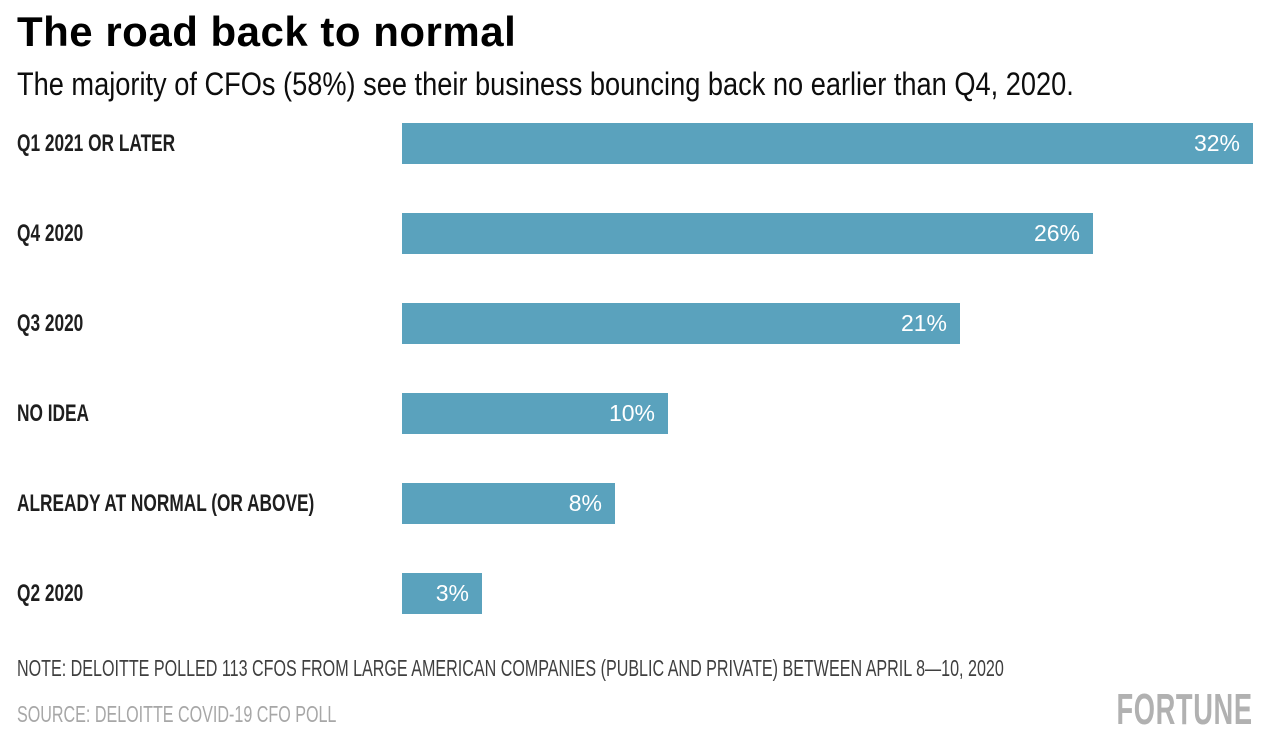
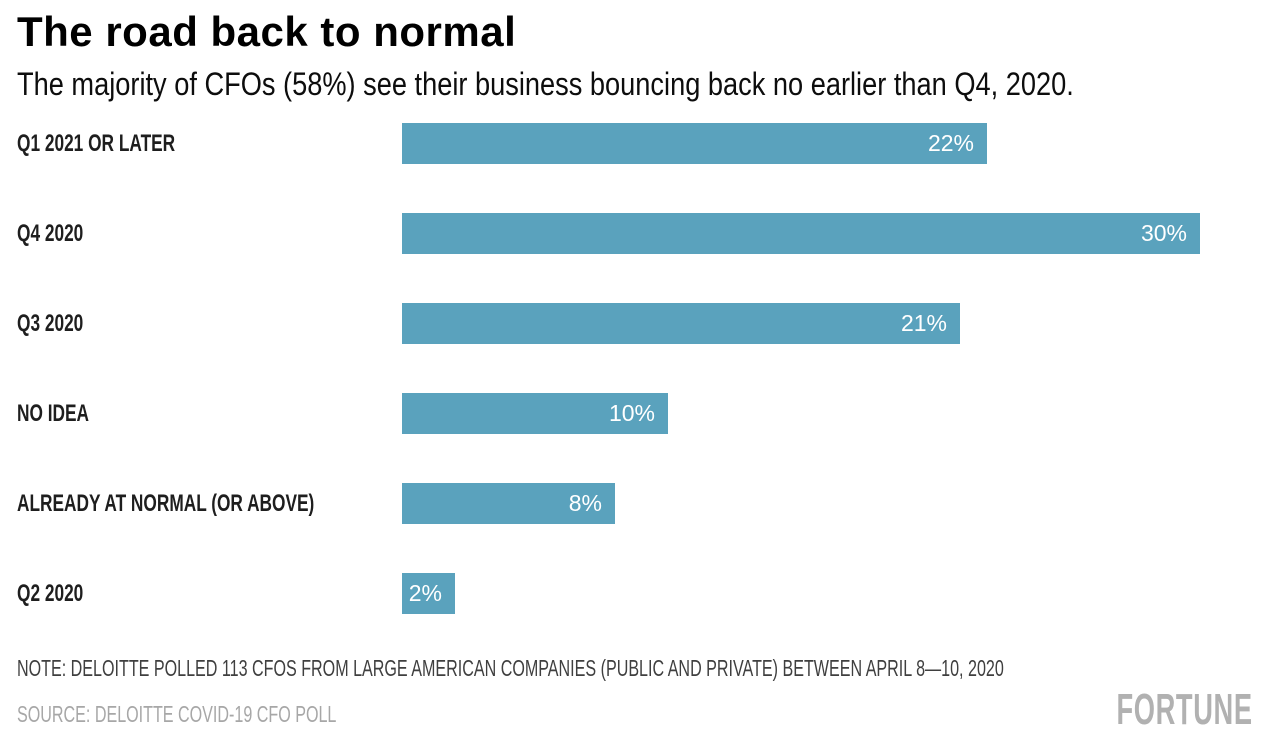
Q1 2021 OR LATER: 32% -> 22%
Q4 2020: 26% -> 30%
Q2 2020: 3% -> 2%
